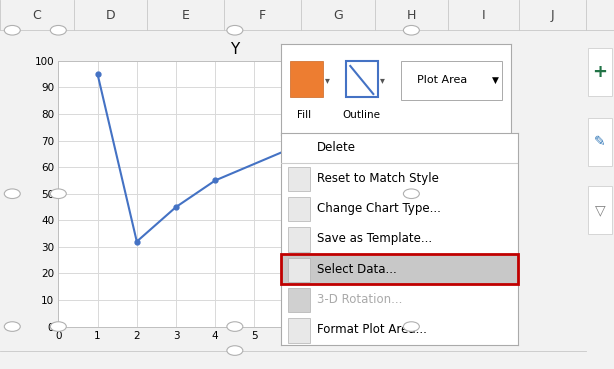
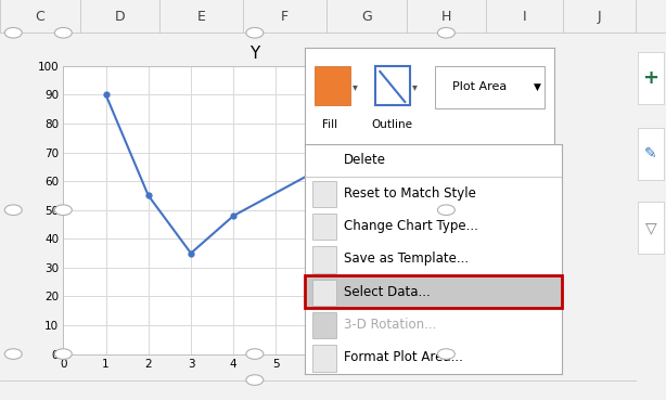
1: 95 -> 90
2: 32 -> 55
3: 45 -> 35
4: 55 -> 48
